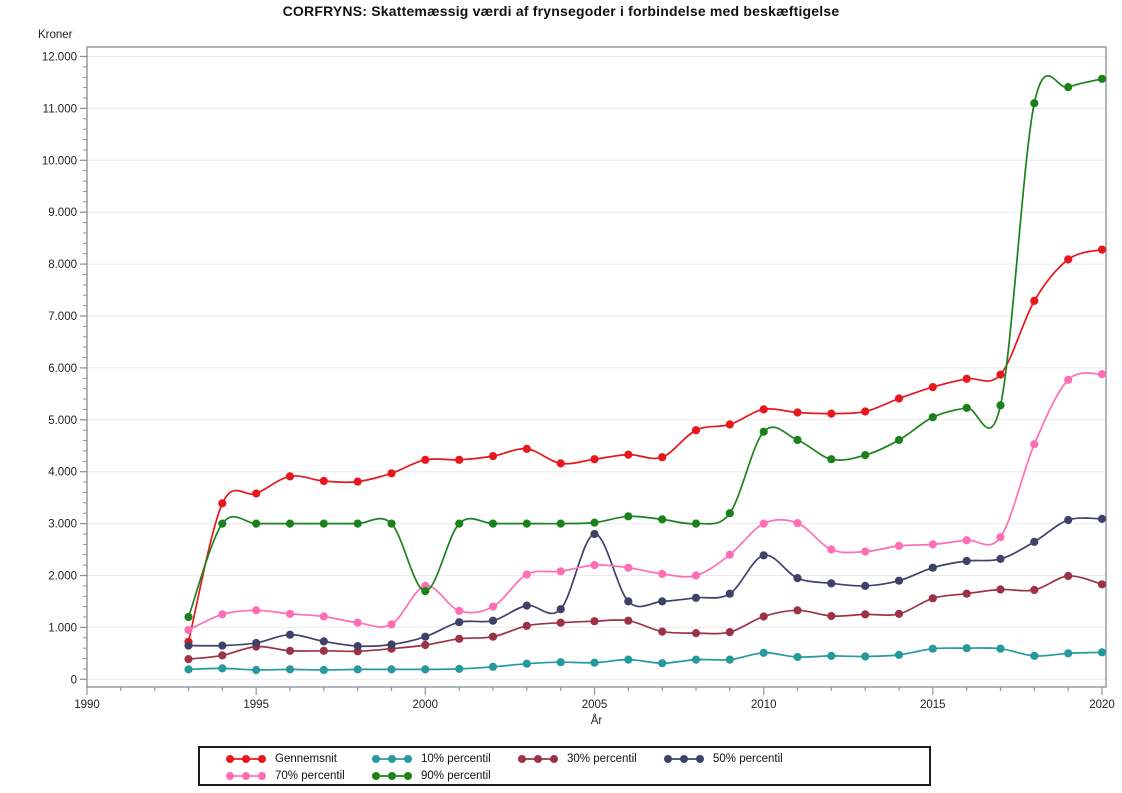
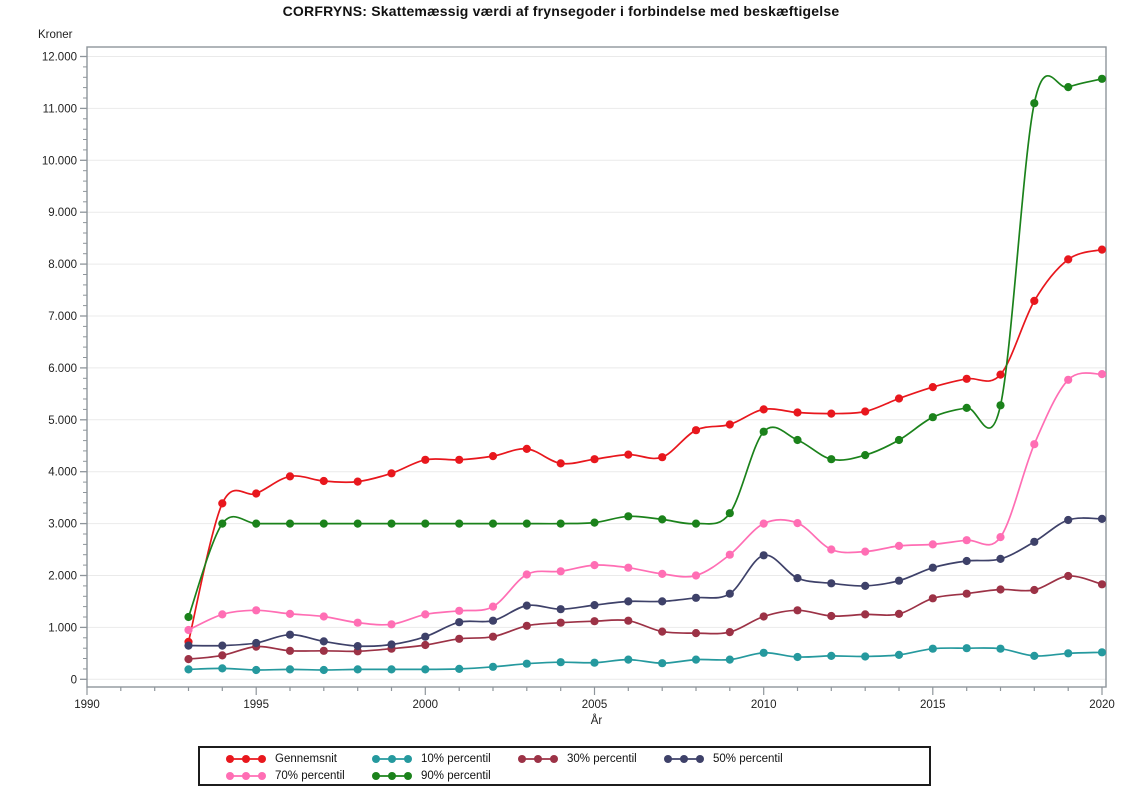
70% percentil/2000: 1800 -> 1200
90% percentil/2000: 1700 -> 3000
50% percentil/2005: 2800 -> 1400
